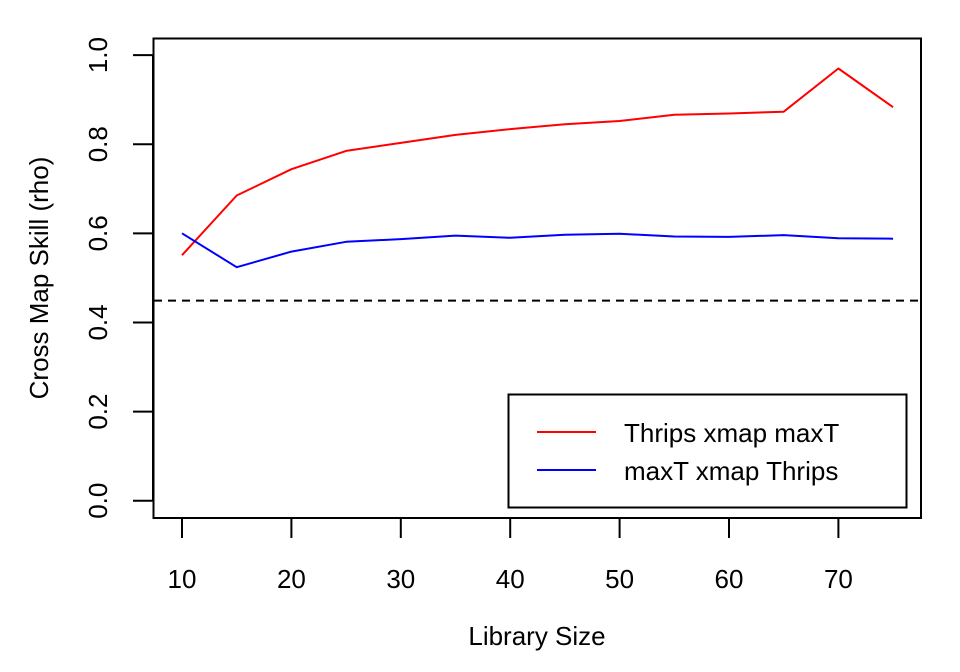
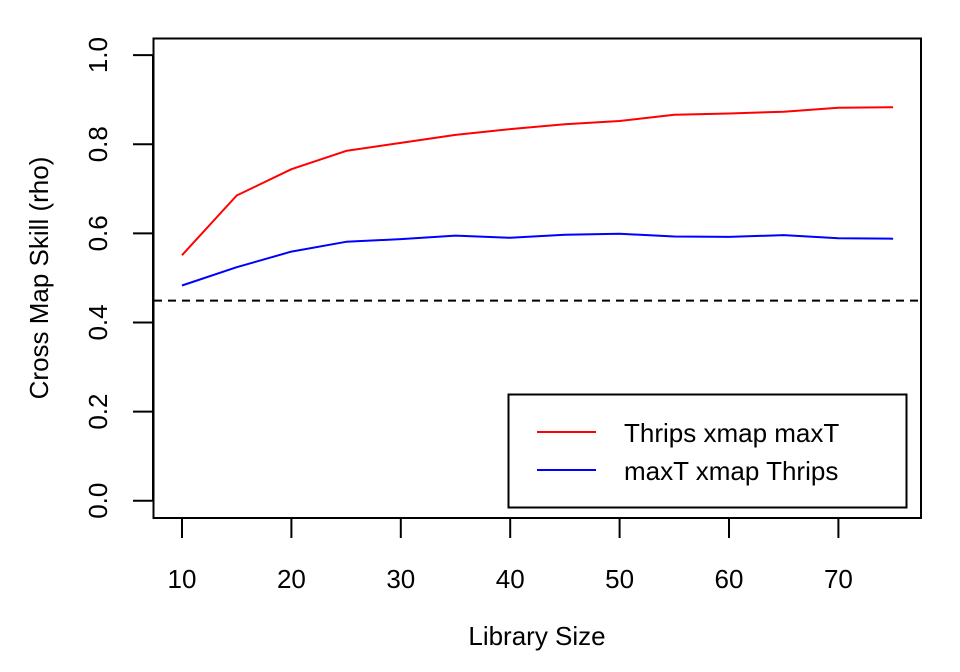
maxT xmap Thrips/10: 0.60 -> 0.48
Thrips xmap maxT/70: 0.97 -> 0.88
